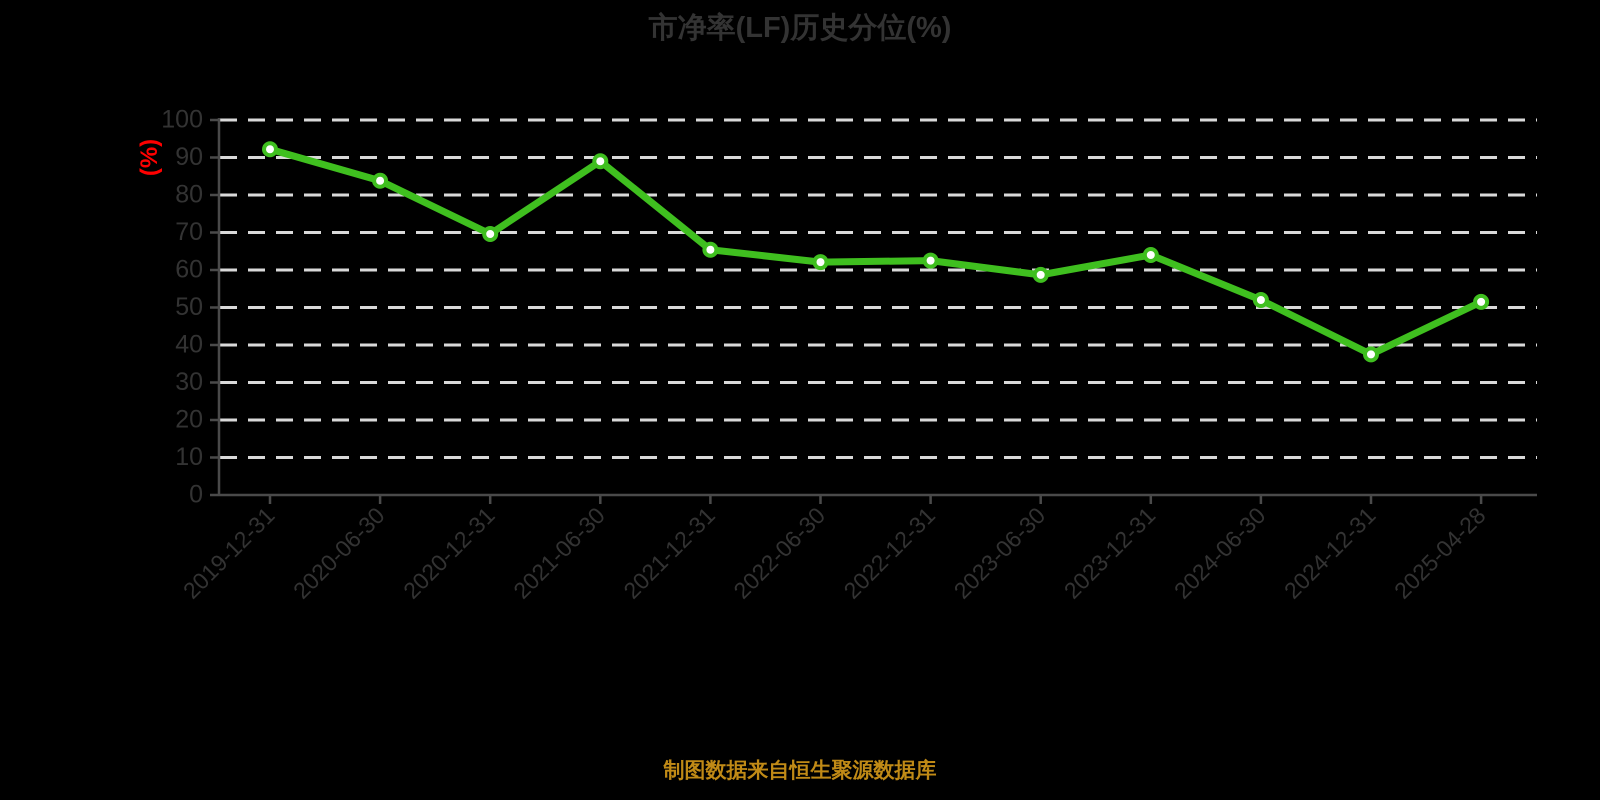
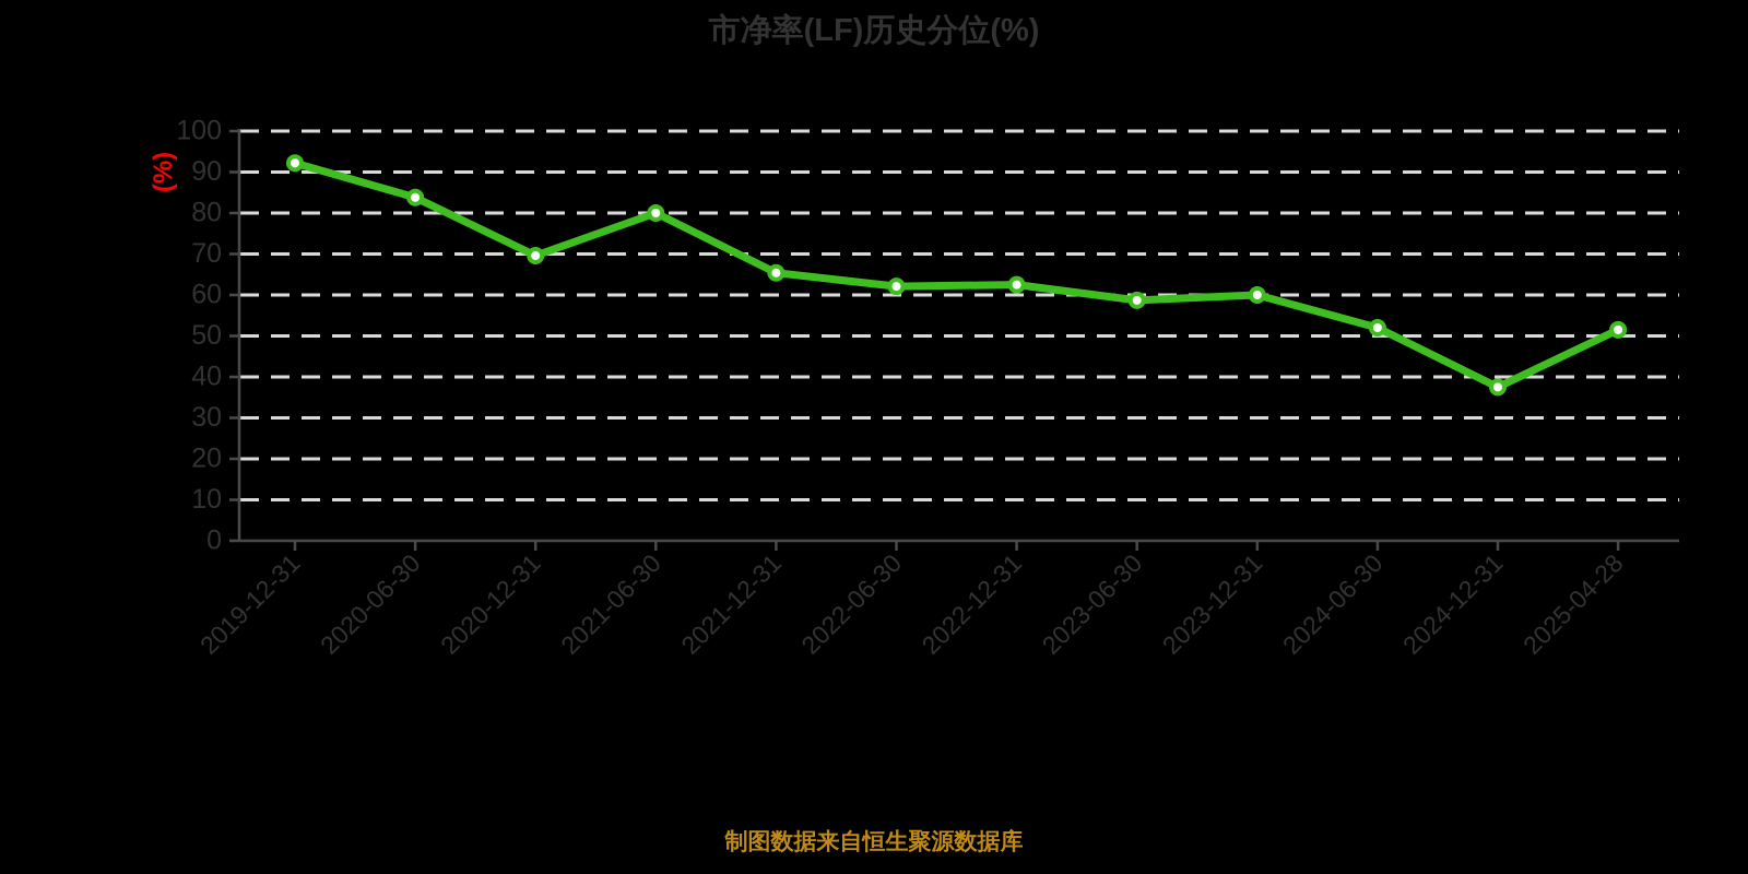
2021-06-30: 89 -> 80
2023-12-31: 64 -> 60
